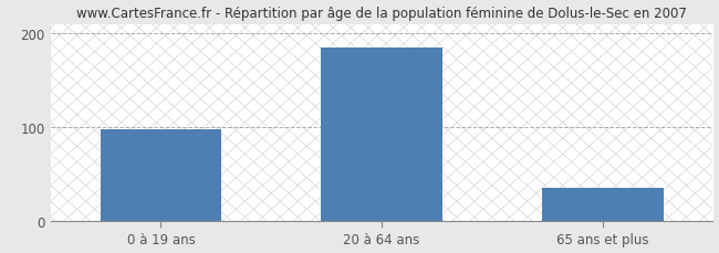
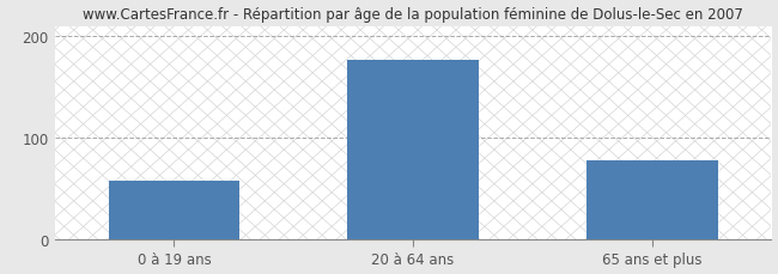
0 à 19 ans: 98 -> 58
20 à 64 ans: 185 -> 176
65 ans et plus: 35 -> 78
